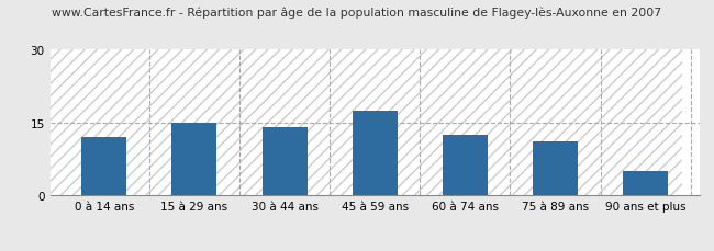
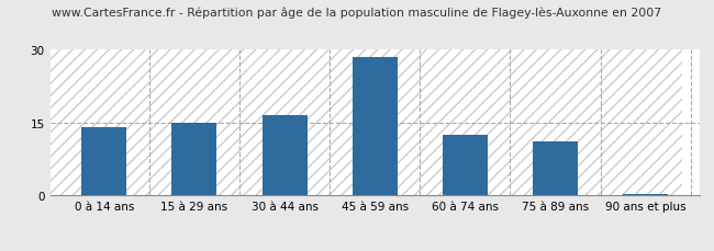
0 à 14 ans: 12.0 -> 14.0
30 à 44 ans: 14.0 -> 16.5
45 à 59 ans: 17.5 -> 28.5
90 ans et plus: 5.0 -> 0.3
